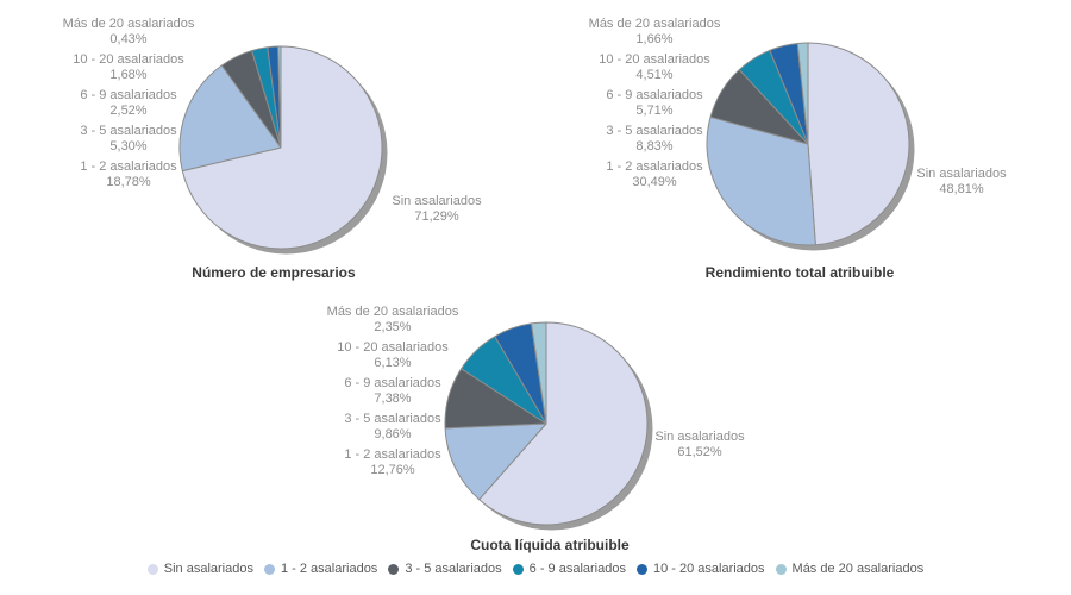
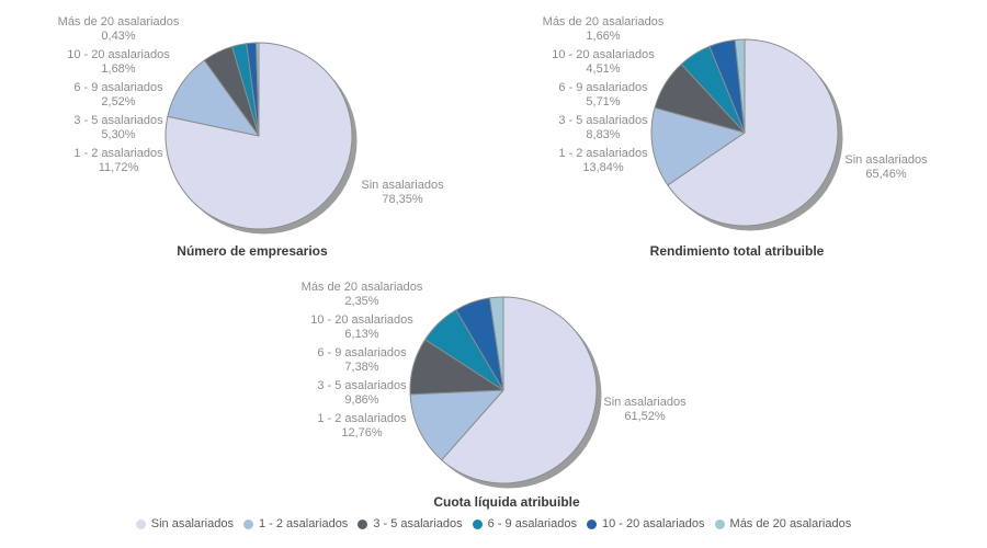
Número de empresarios/Sin asalariados: 71,29% -> 78,35%
Número de empresarios/1 - 2 asalariados: 18,78% -> 11,72%
Rendimiento total atribuible/Sin asalariados: 48,81% -> 65,46%
Rendimiento total atribuible/1 - 2 asalariados: 30,49% -> 13,84%
